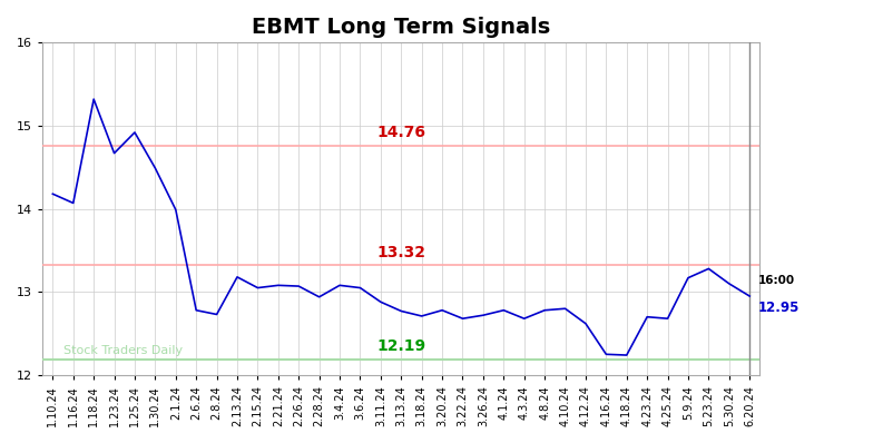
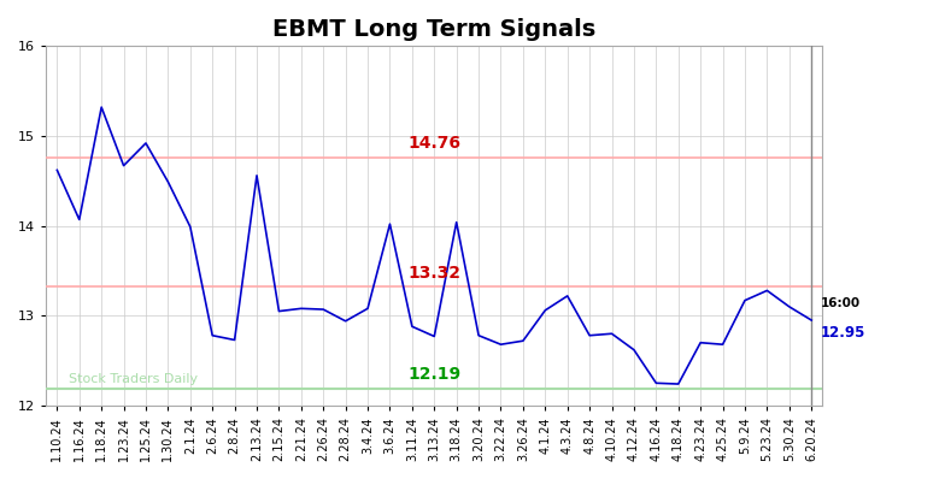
1.10.24: 14.18 -> 14.62
2.13.24: 13.18 -> 14.56
3.6.24: 13.05 -> 14.02
3.18.24: 12.71 -> 14.04
4.1.24: 12.78 -> 13.06
4.3.24: 12.68 -> 13.22
